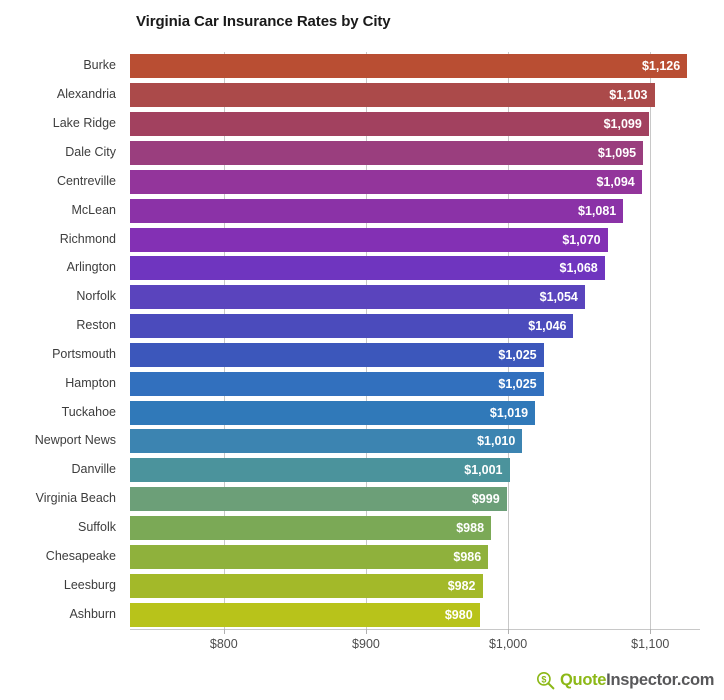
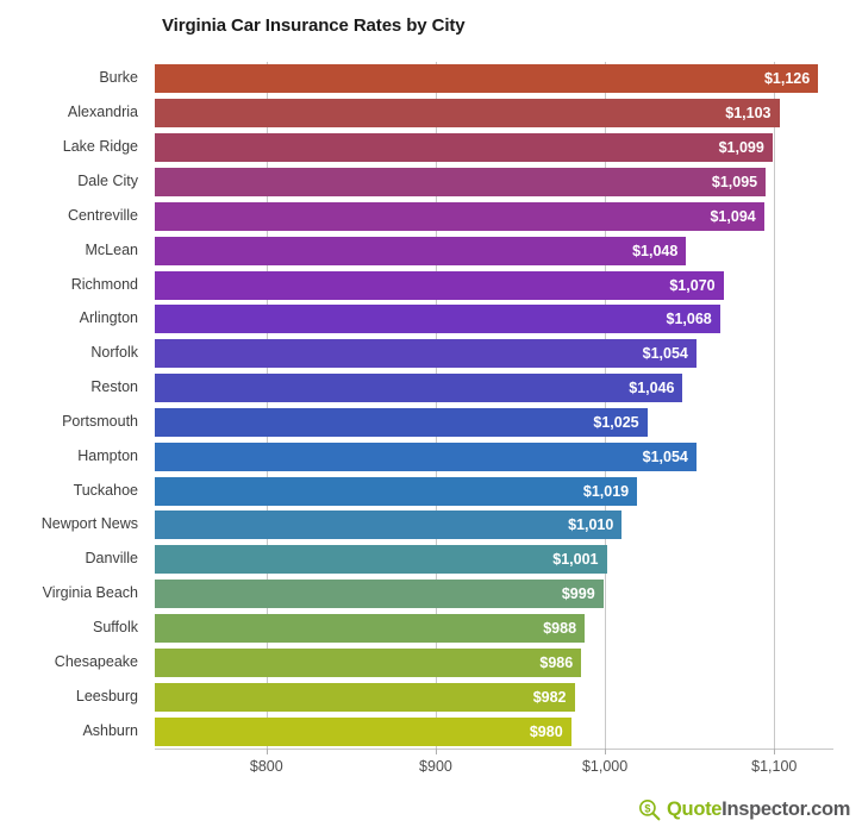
McLean: $1,081 -> $1,048
Hampton: $1,025 -> $1,054
